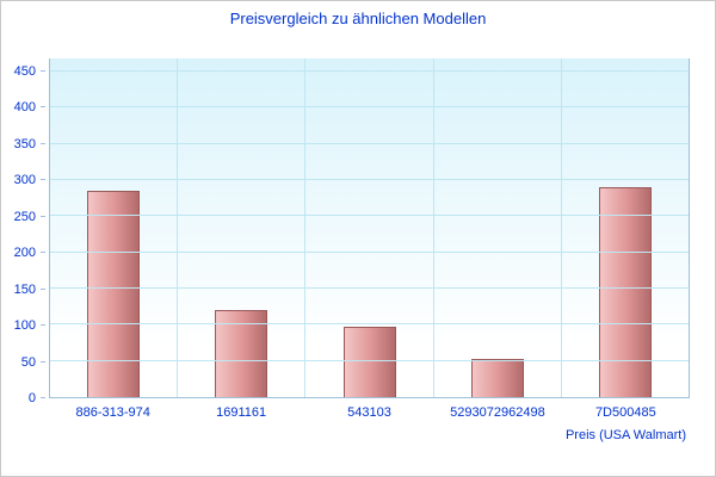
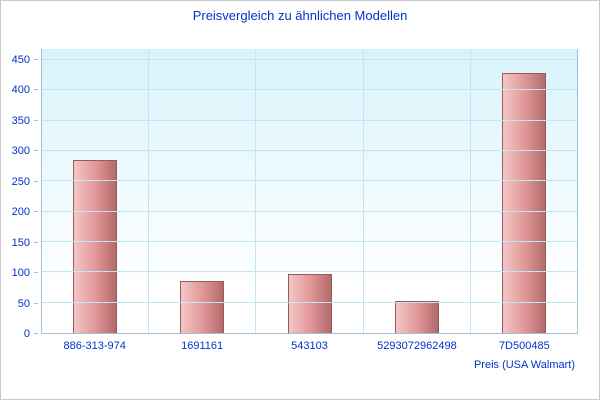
1691161: 120 -> 80
7D500485: 290 -> 430
